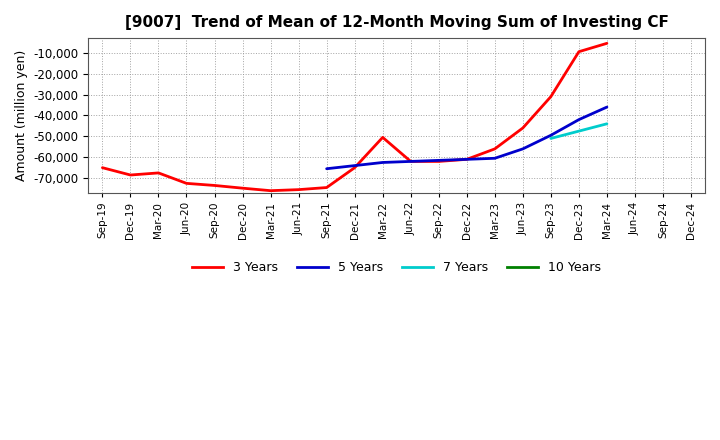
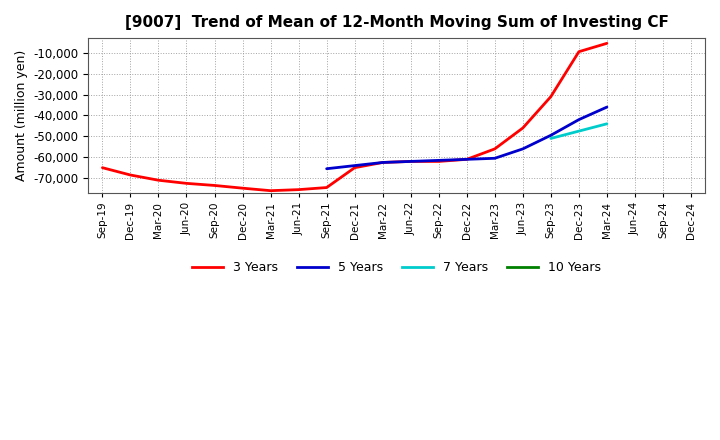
3 Years/Mar-20: -67,500 -> -71,000
3 Years/Mar-22: -50,500 -> -62,500
